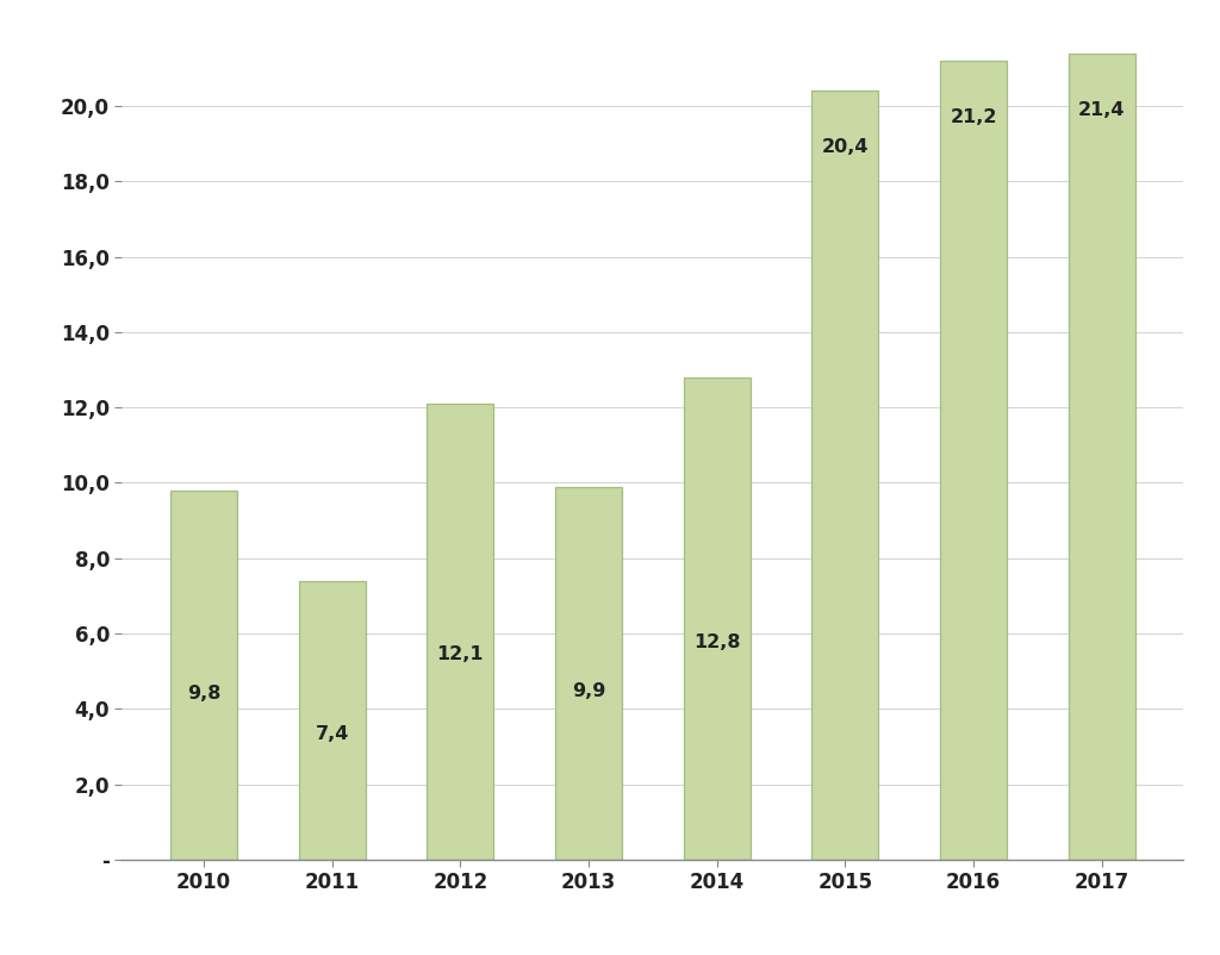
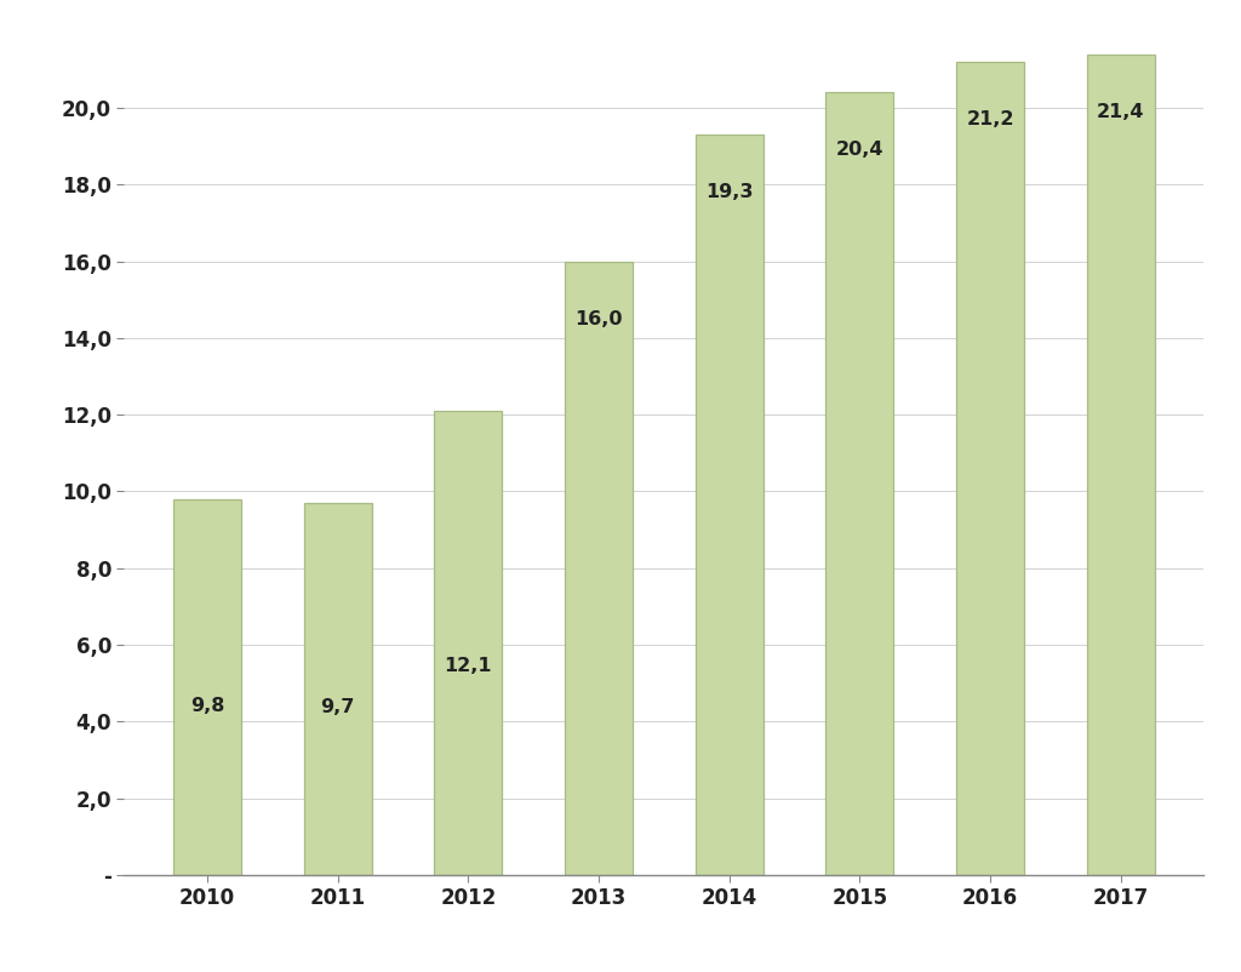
2011: 7,4 -> 9,7
2013: 9,9 -> 16,0
2014: 12,8 -> 19,3
